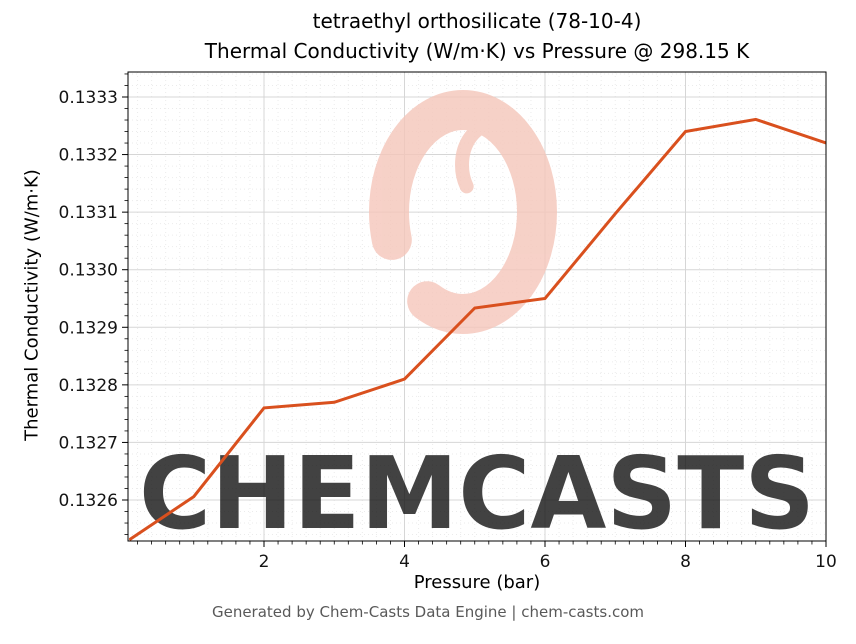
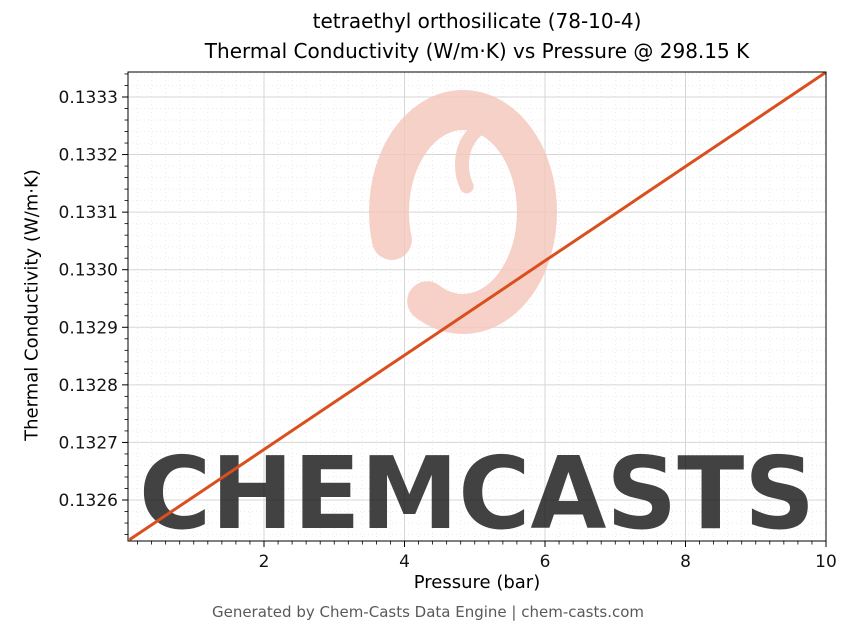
2: 0.13276 -> 0.13269
4: 0.13281 -> 0.13285
6: 0.13295 -> 0.13302
8: 0.13324 -> 0.13318
10: 0.13322 -> 0.13334
